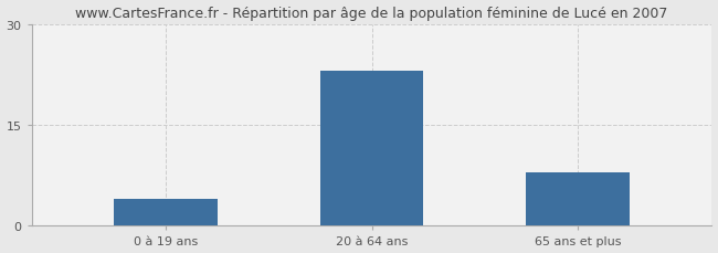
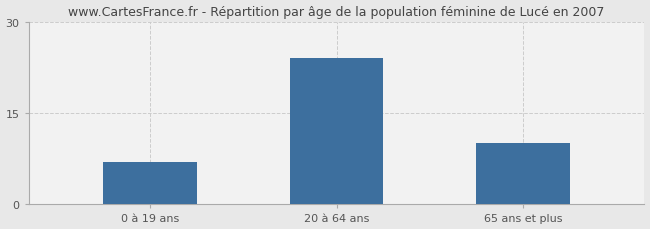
0 à 19 ans: 4 -> 7
20 à 64 ans: 23 -> 24
65 ans et plus: 8 -> 10
